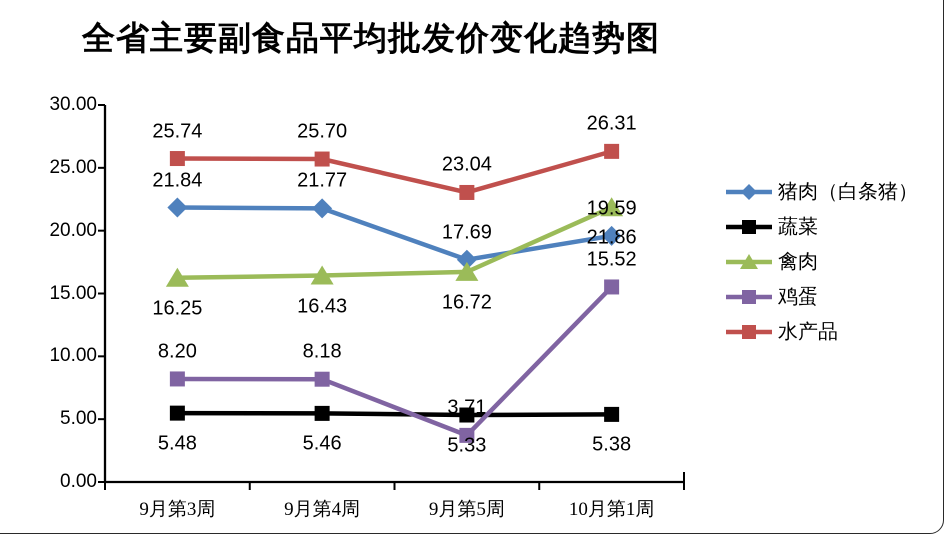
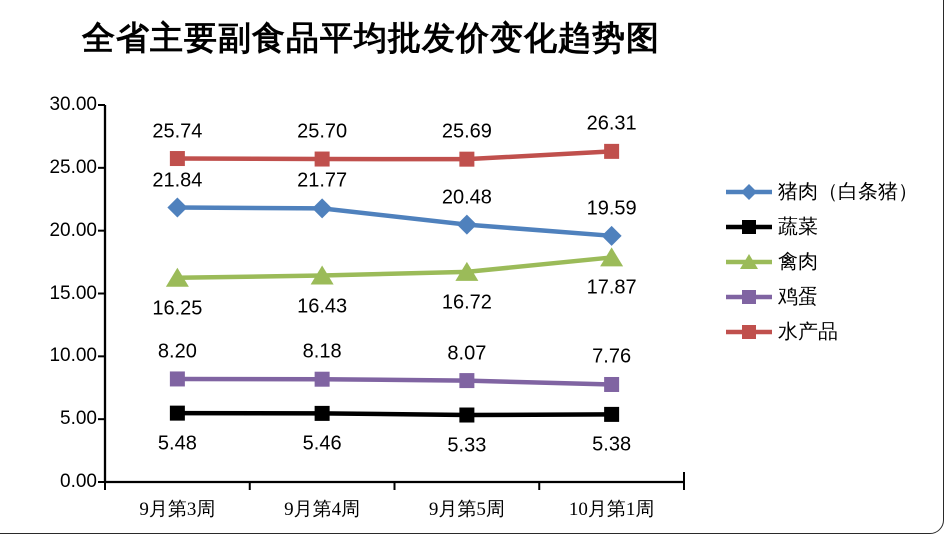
猪肉（白条猪）/9月第5周: 17.69 -> 20.48
鸡蛋/9月第5周: 3.71 -> 8.07
水产品/9月第5周: 23.04 -> 25.69
禽肉/10月第1周: 21.86 -> 17.87
鸡蛋/10月第1周: 15.52 -> 7.76
